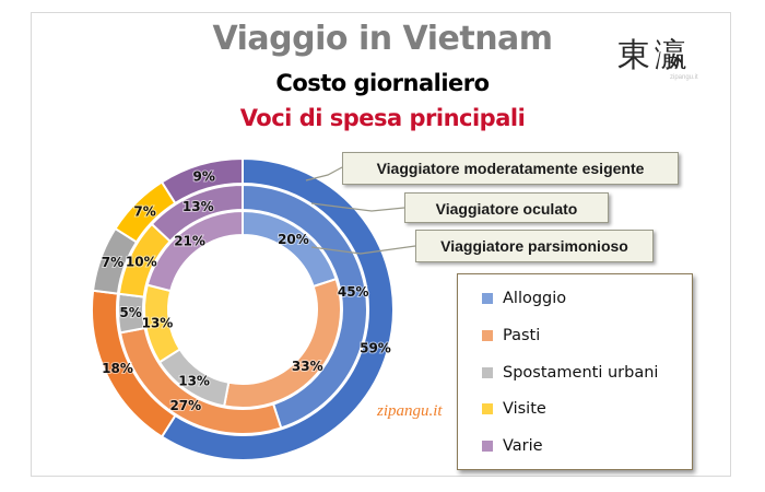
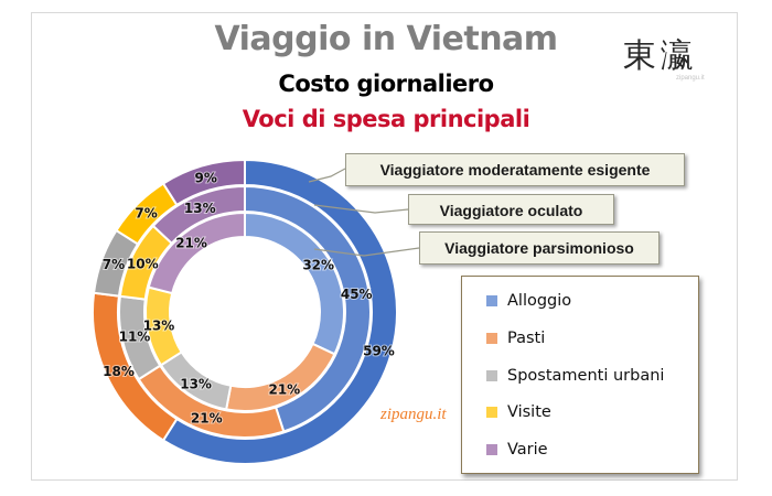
Viaggiatore parsimonioso/Alloggio: 20% -> 32%
Viaggiatore oculato/Pasti: 27% -> 21%
Viaggiatore parsimonioso/Pasti: 33% -> 21%
Viaggiatore oculato/Spostamenti urbani: 5% -> 11%
